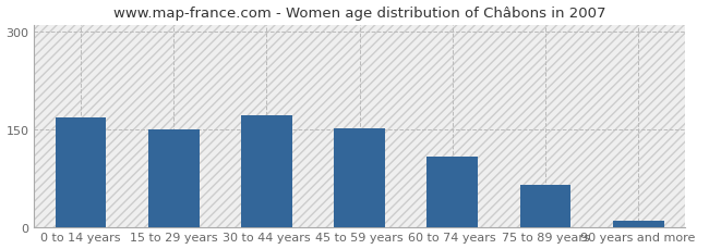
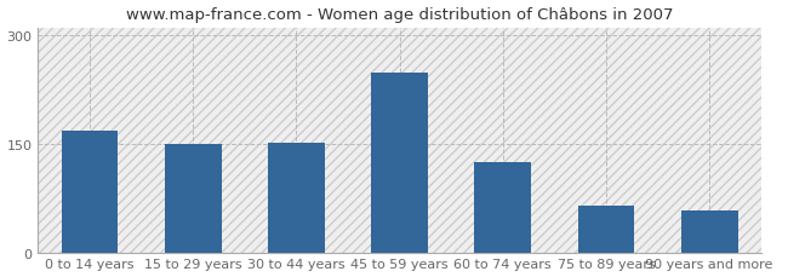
30 to 44 years: 171 -> 152
45 to 59 years: 151 -> 248
60 to 74 years: 107 -> 124
90 years and more: 10 -> 58
